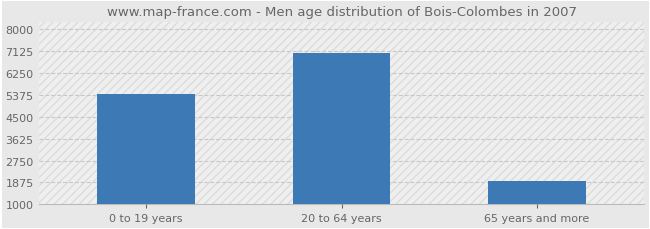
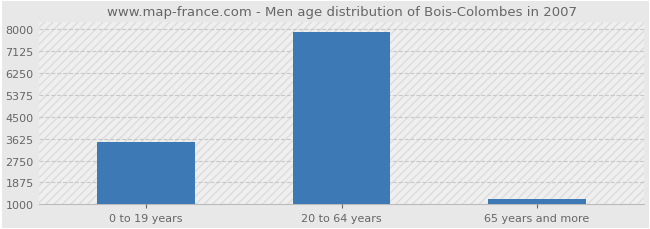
0 to 19 years: 5400 -> 3490
20 to 64 years: 7050 -> 7900
65 years and more: 1950 -> 1220
